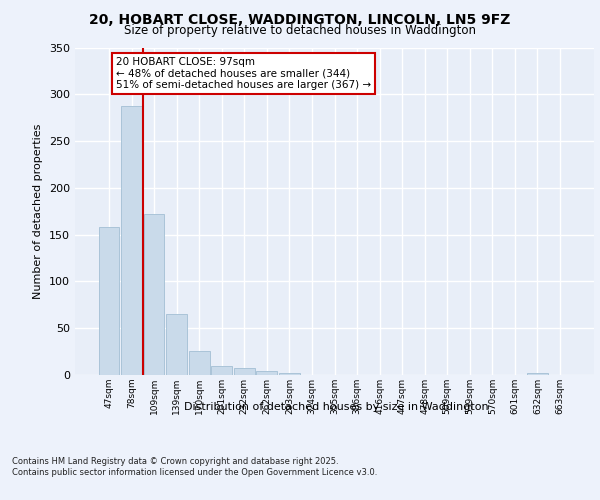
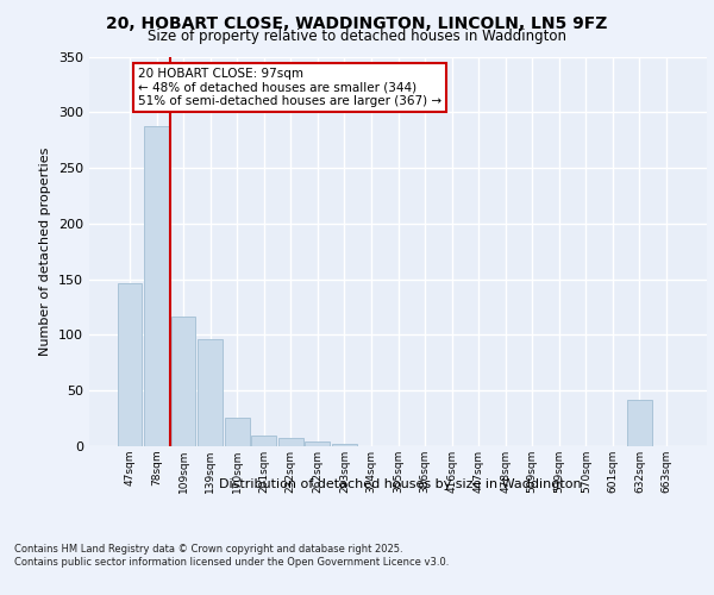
47sqm: 158 -> 146
109sqm: 172 -> 116
139sqm: 65 -> 96
632sqm: 2 -> 42
